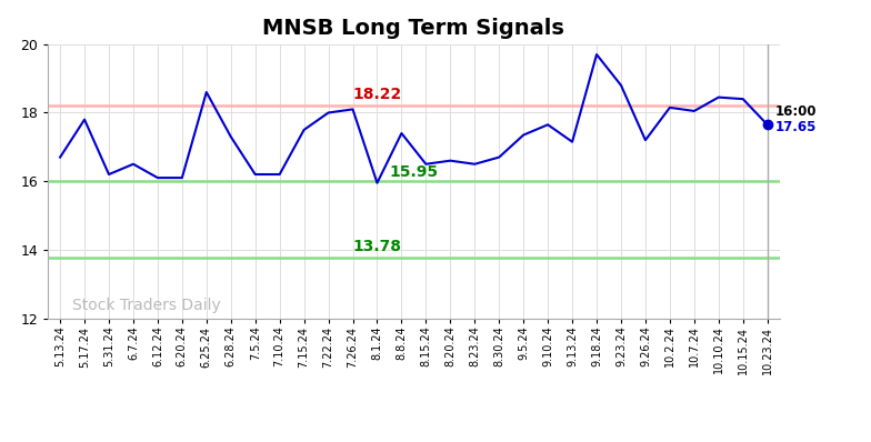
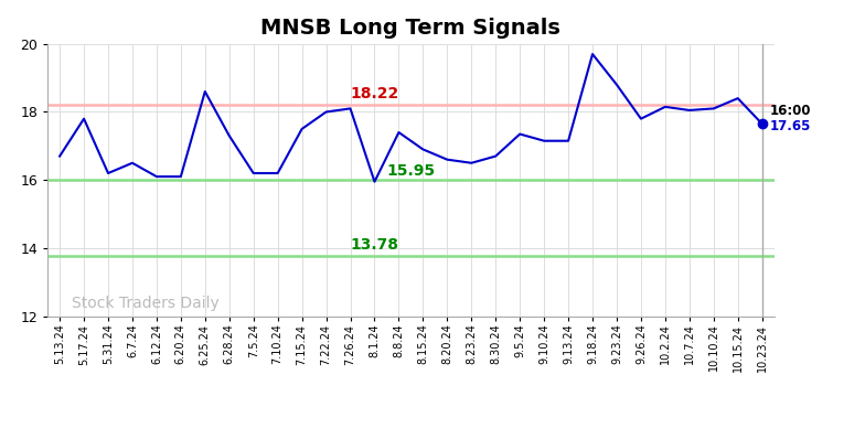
8.15.24: 16.50 -> 16.90
9.10.24: 17.65 -> 17.15
9.26.24: 17.20 -> 17.80
10.10.24: 18.45 -> 18.10
